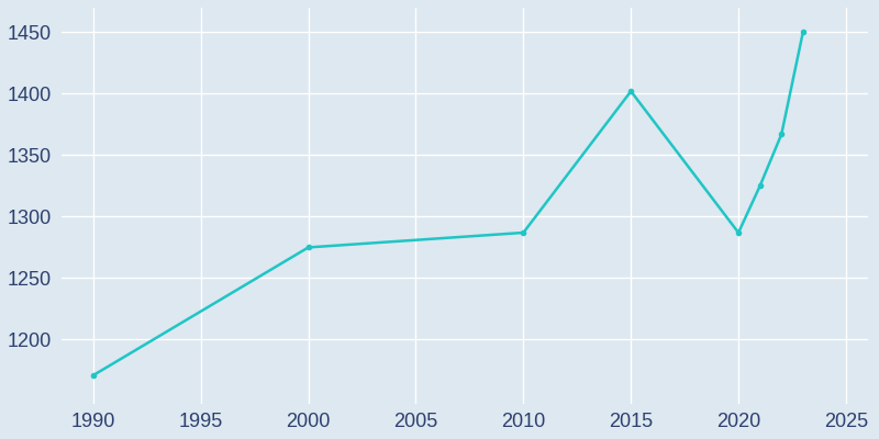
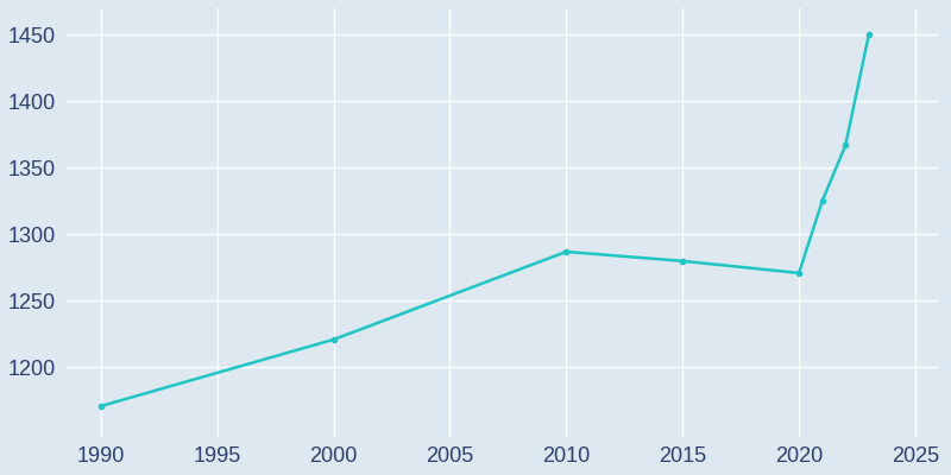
2000: 1275 -> 1221
2015: 1402 -> 1280
2020: 1287 -> 1271
